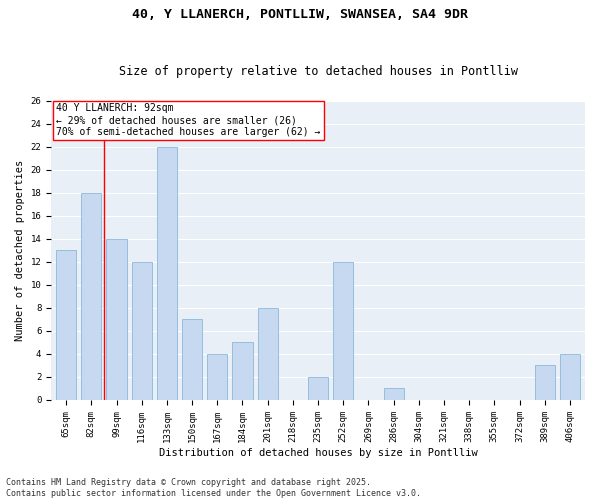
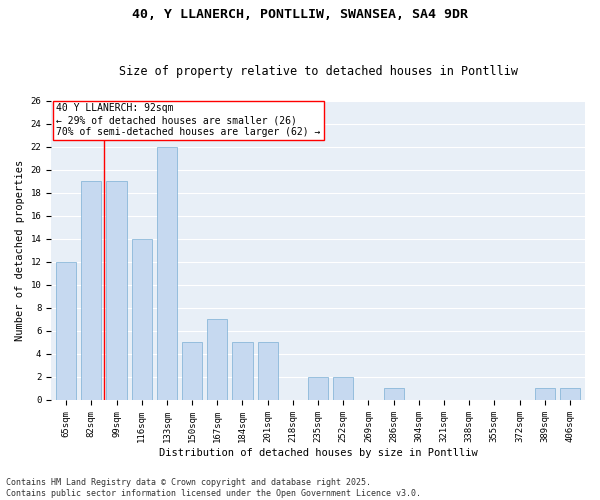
65sqm: 13 -> 12
82sqm: 18 -> 19
99sqm: 14 -> 19
116sqm: 12 -> 14
150sqm: 7 -> 5
167sqm: 4 -> 7
201sqm: 8 -> 5
252sqm: 12 -> 2
389sqm: 3 -> 1
406sqm: 4 -> 1
